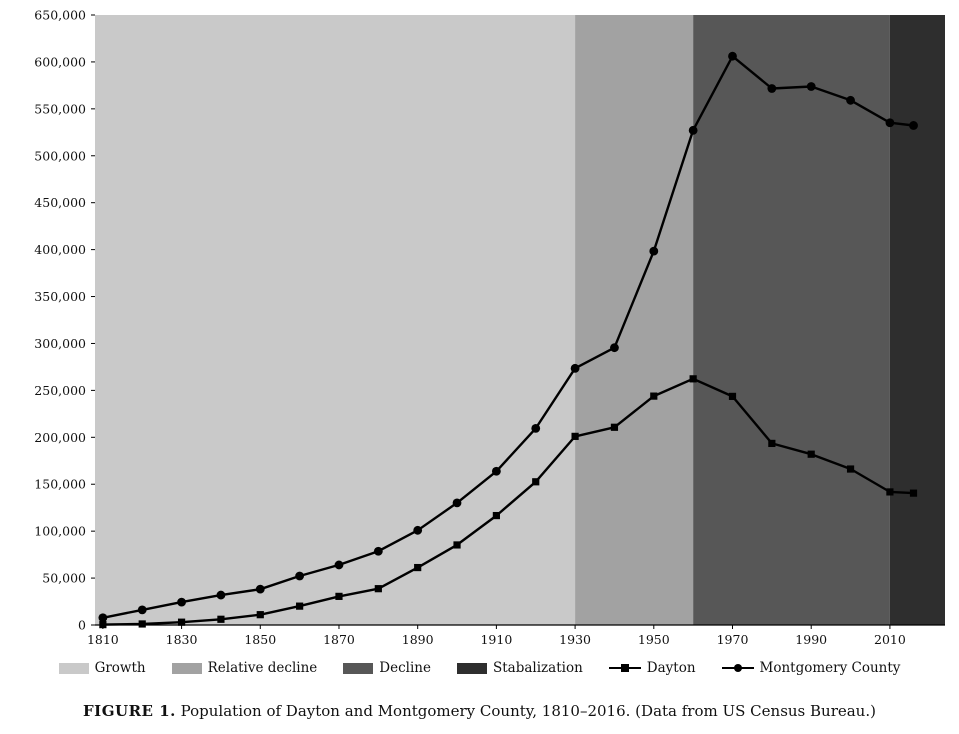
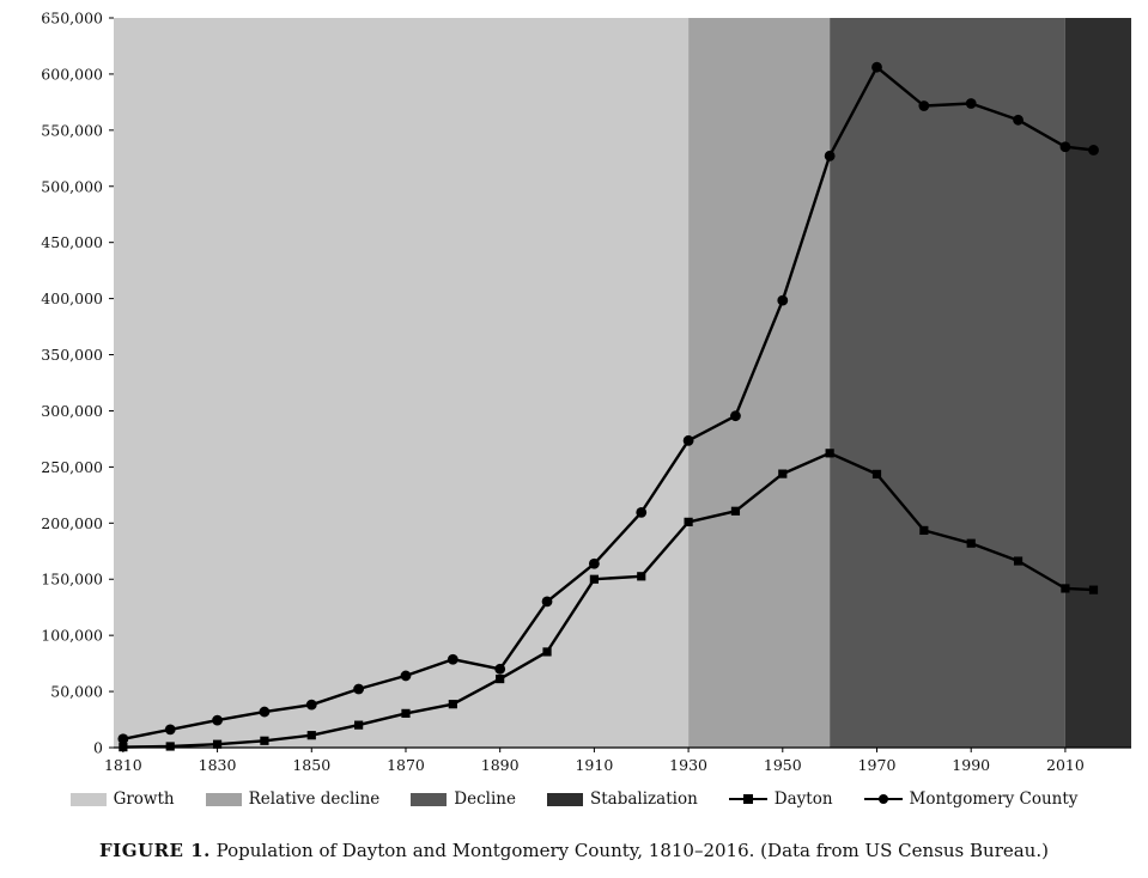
Montgomery County/1890: 100000 -> 70000
Dayton/1910: 120000 -> 150000
